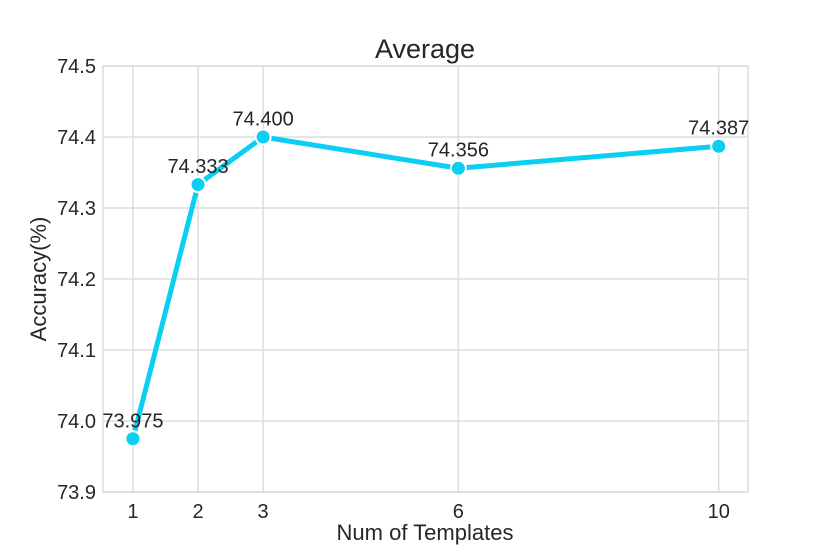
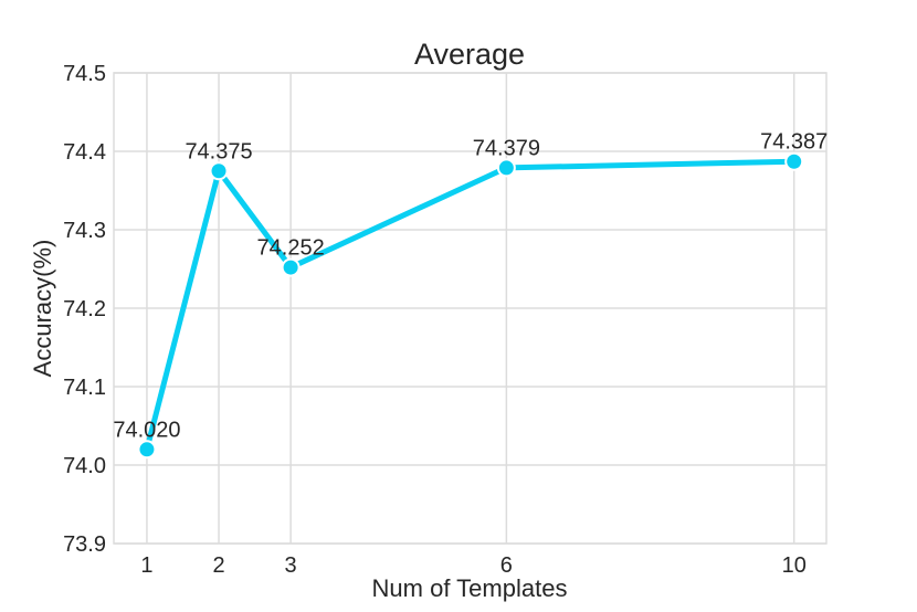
1: 73.975 -> 74.020
2: 74.333 -> 74.375
3: 74.400 -> 74.252
6: 74.356 -> 74.379
